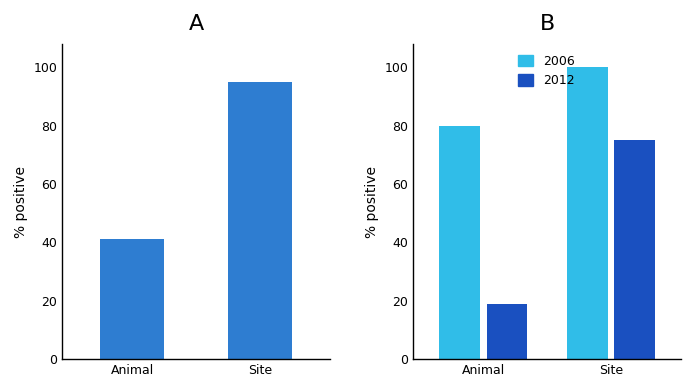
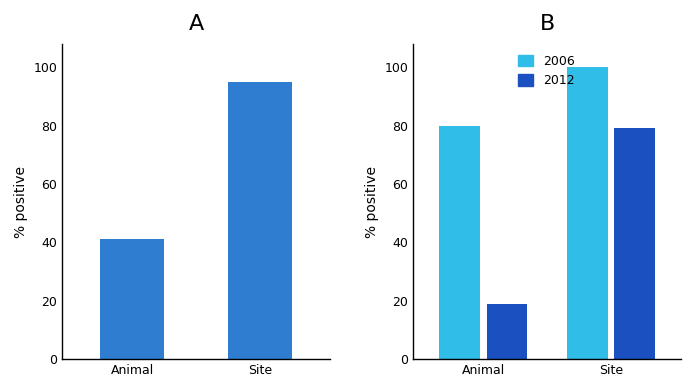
B/2012/Site: 75 -> 79
